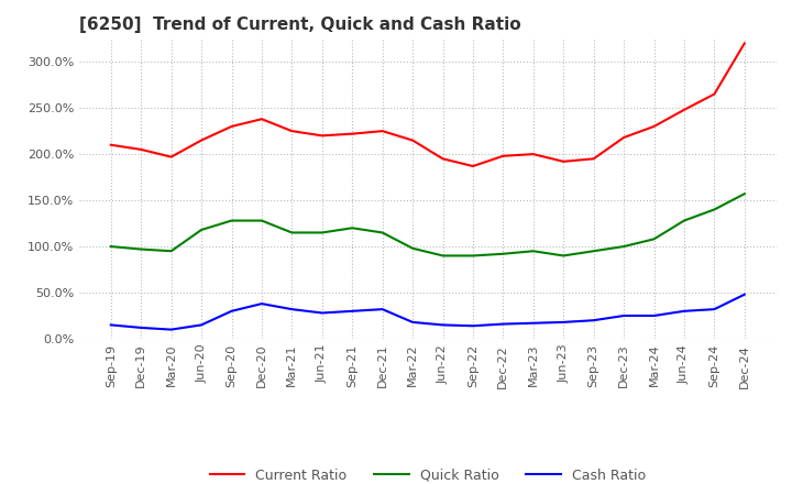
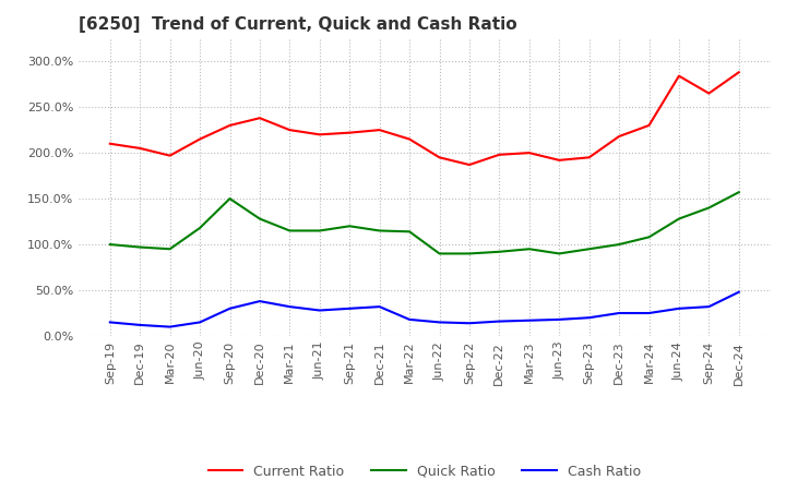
Quick Ratio/Sep-20: 128% -> 150%
Quick Ratio/Mar-22: 98% -> 114%
Current Ratio/Jun-24: 248% -> 284%
Current Ratio/Dec-24: 320% -> 288%
